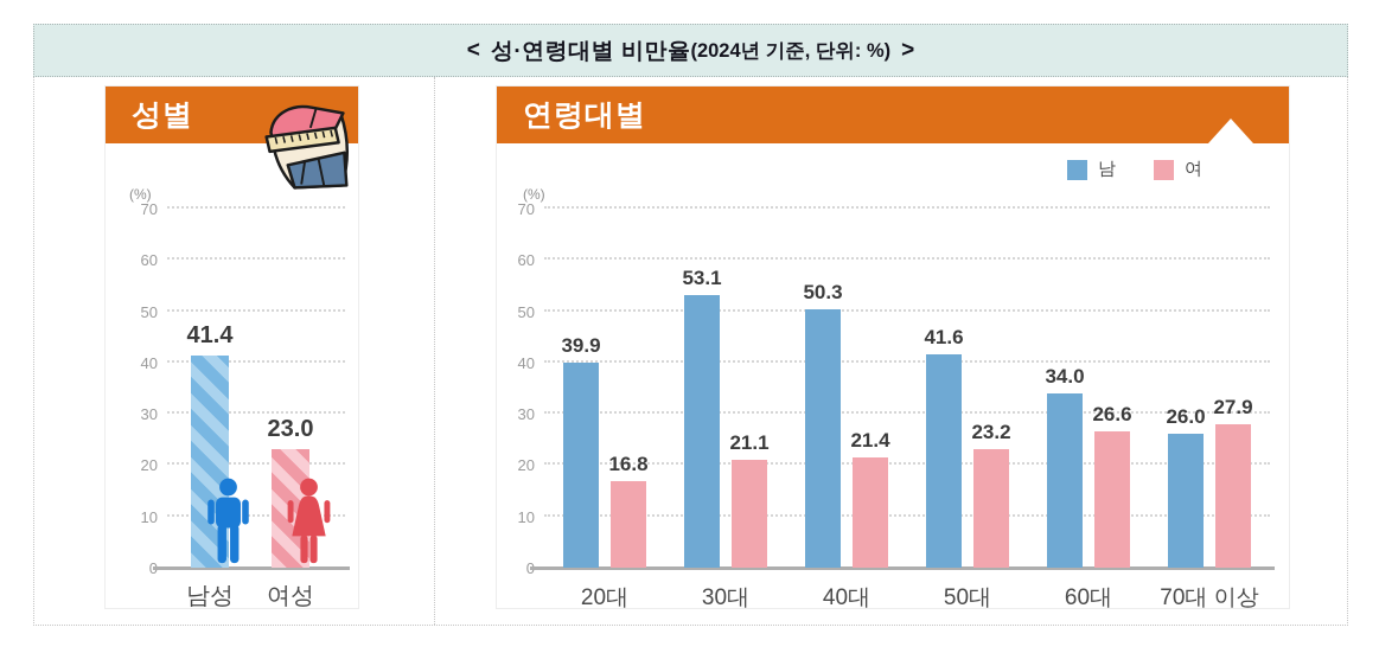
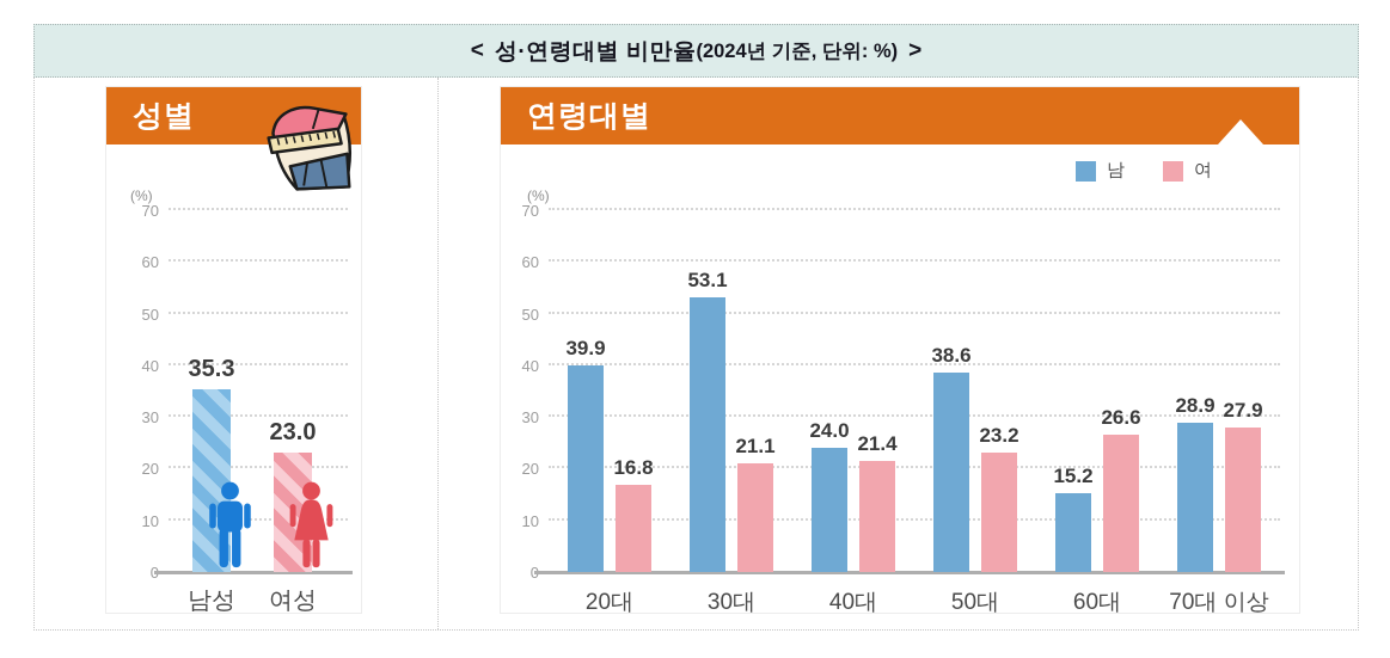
성별/남성: 41.4 -> 35.3
연령대별/남/40대: 50.3 -> 24.0
연령대별/남/50대: 41.6 -> 38.6
연령대별/남/60대: 34.0 -> 15.2
연령대별/남/70대 이상: 26.0 -> 28.9
